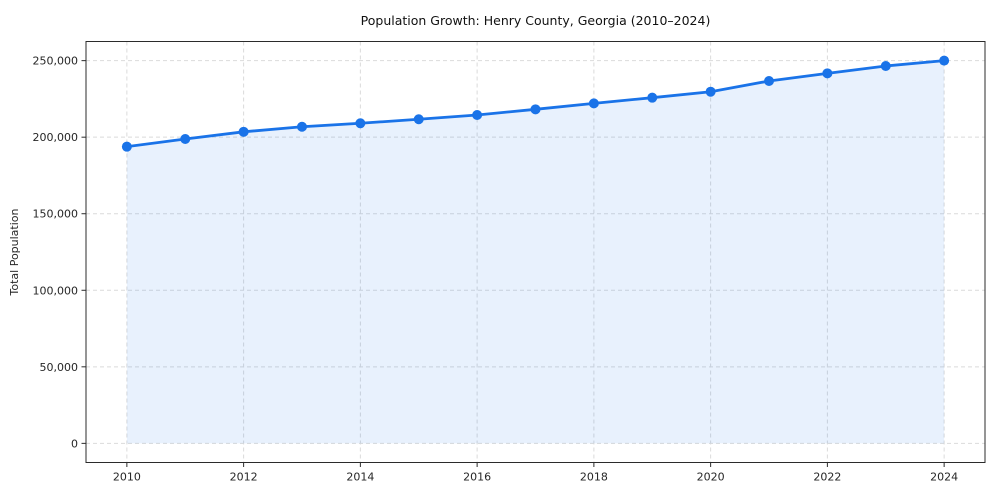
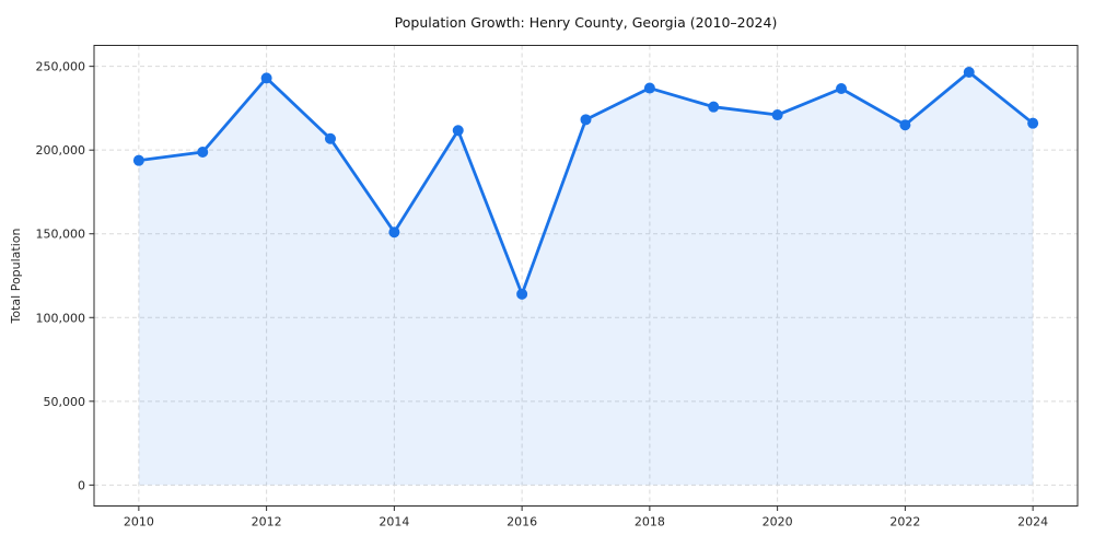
2012: 204000 -> 243000
2014: 209000 -> 151000
2016: 214000 -> 114000
2018: 222000 -> 237000
2020: 230000 -> 221000
2022: 242000 -> 215000
2024: 250000 -> 216000
